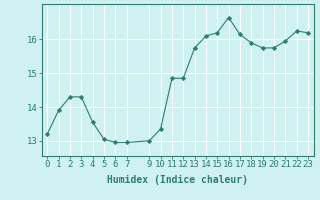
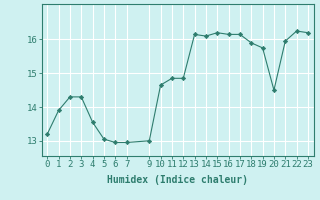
10: 13.35 -> 14.65
13: 15.75 -> 16.15
16: 16.65 -> 16.15
20: 15.75 -> 14.50
